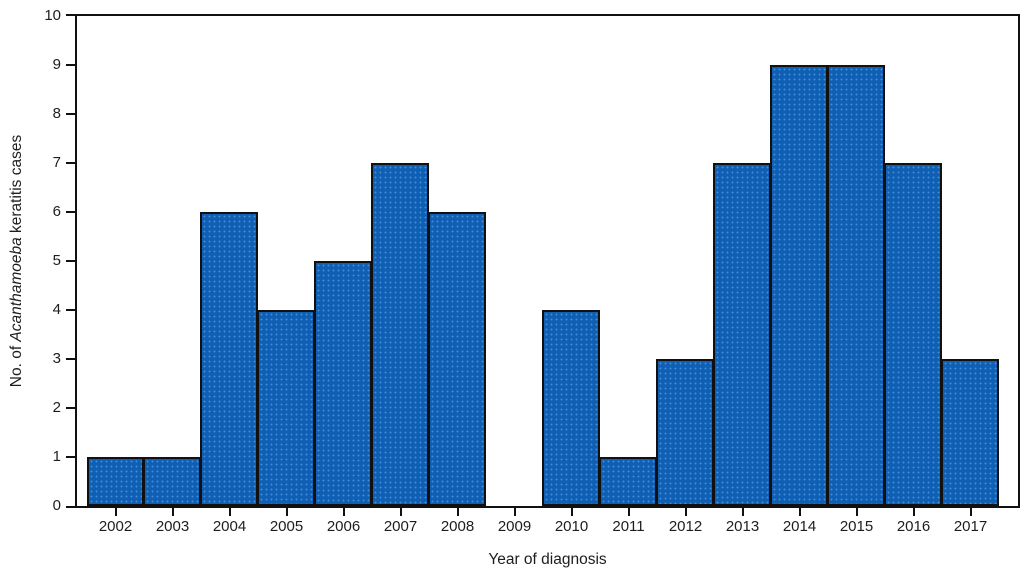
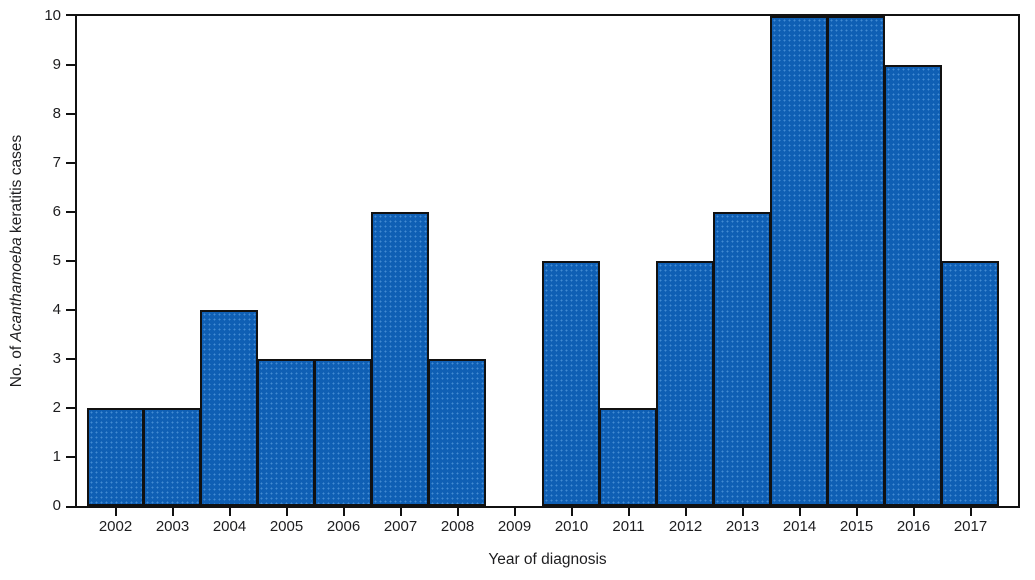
2002: 1 -> 2
2003: 1 -> 2
2004: 6 -> 4
2005: 4 -> 3
2006: 5 -> 3
2007: 7 -> 6
2008: 6 -> 3
2010: 4 -> 5
2011: 1 -> 2
2012: 3 -> 5
2013: 7 -> 6
2014: 9 -> 10
2015: 9 -> 10
2016: 7 -> 9
2017: 3 -> 5
